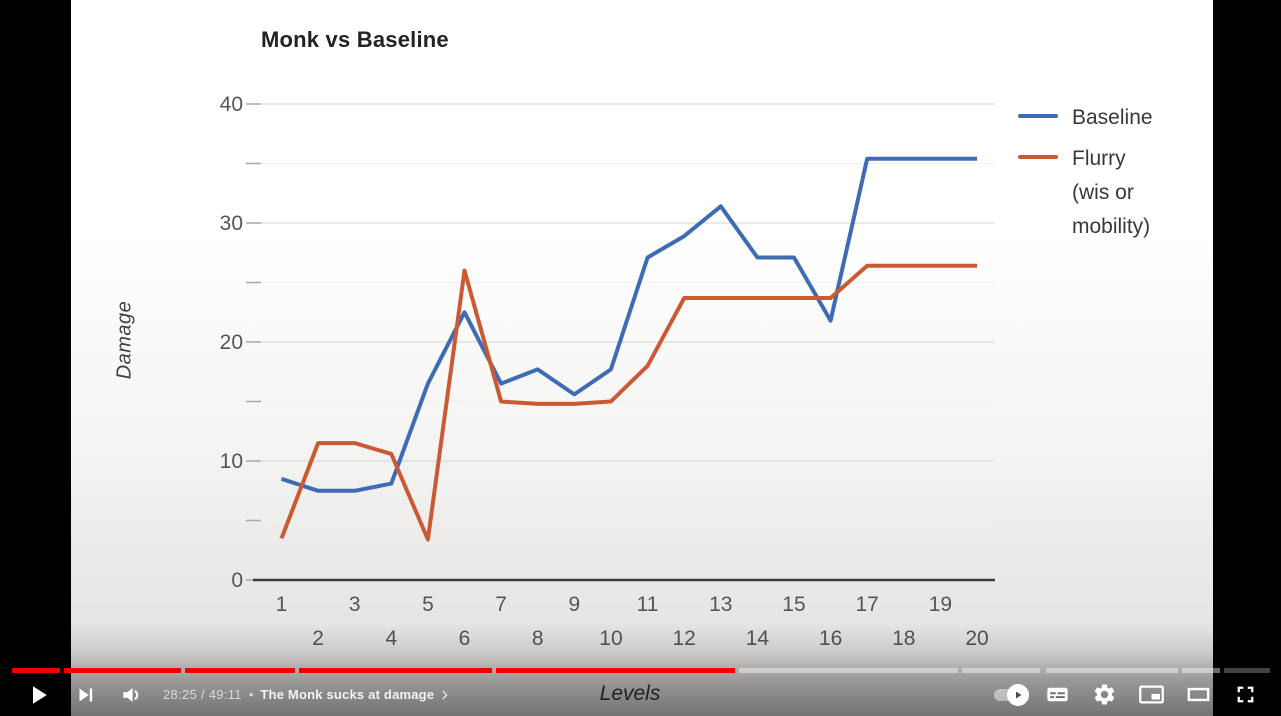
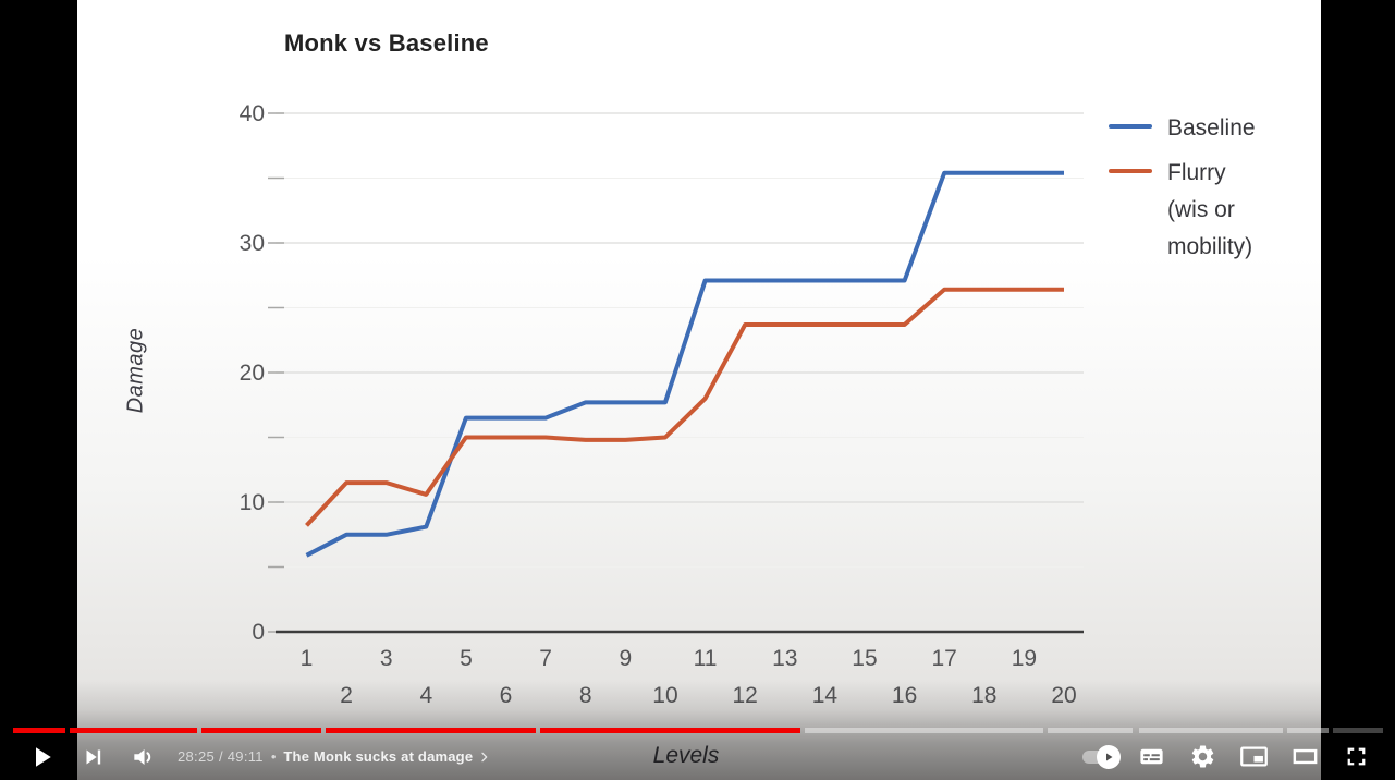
Baseline/1: 8.5 -> 5.9
Flurry (wis or mobility)/1: 3.5 -> 8.2
Flurry (wis or mobility)/5: 3.4 -> 15.0
Baseline/6: 22.5 -> 16.5
Flurry (wis or mobility)/6: 26.0 -> 15.0
Baseline/9: 15.6 -> 17.7
Baseline/12: 28.9 -> 27.1
Baseline/13: 31.4 -> 27.1
Baseline/16: 21.8 -> 27.1
